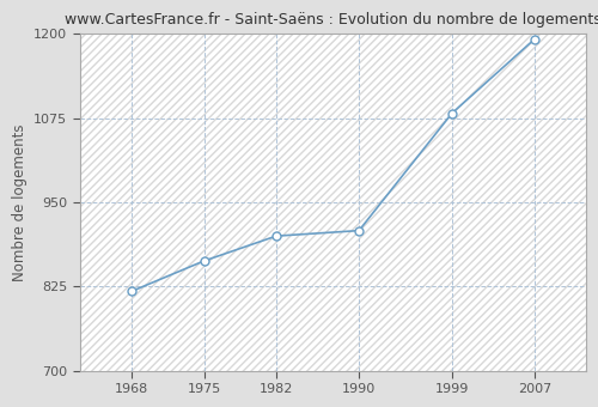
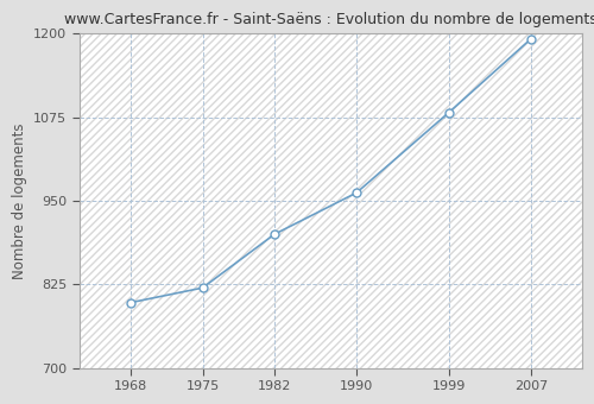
1968: 818 -> 798
1975: 863 -> 820
1990: 908 -> 962
